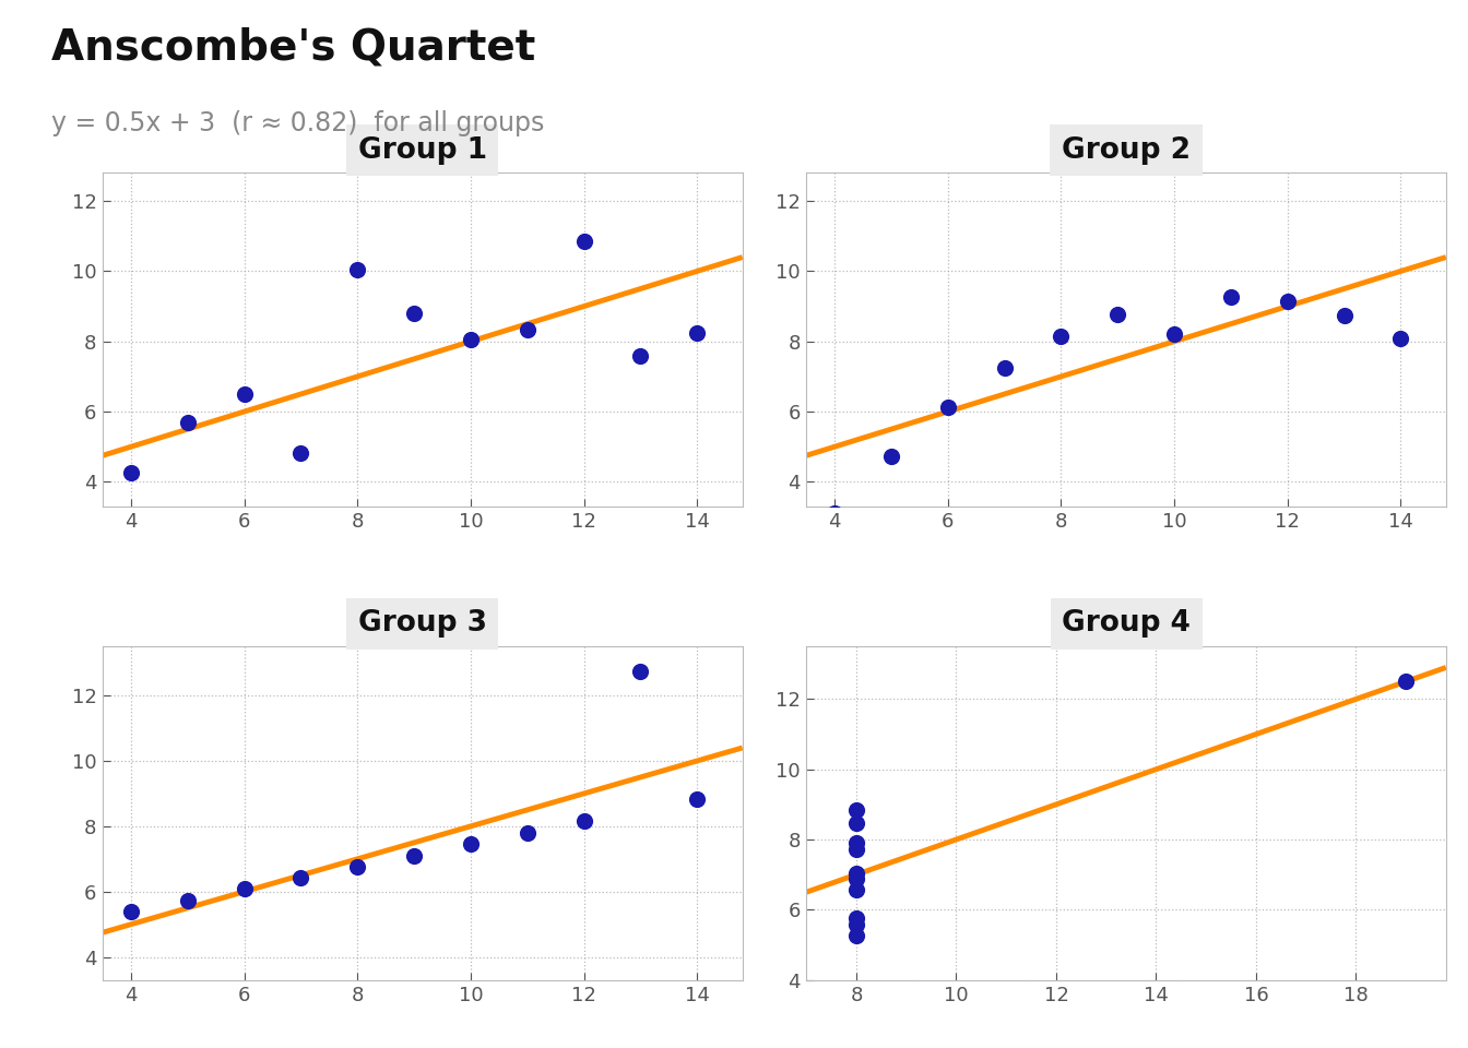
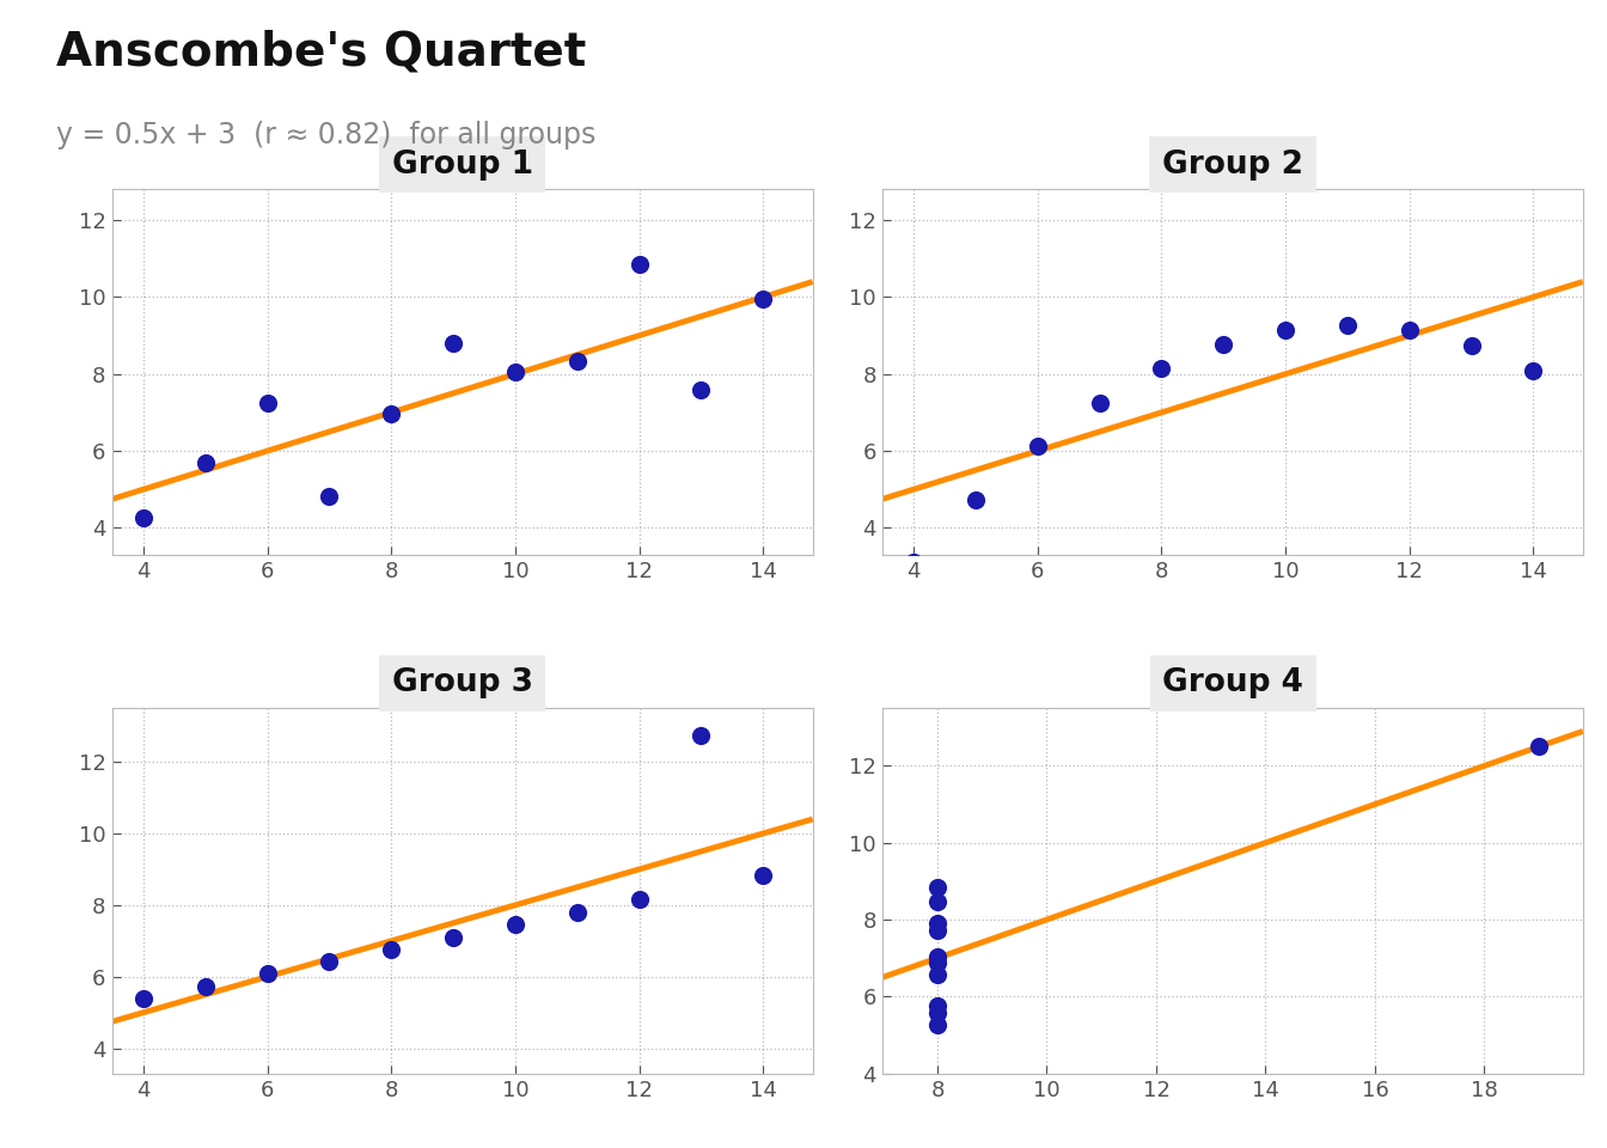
Group 1/6: 6.50 -> 7.24
Group 1/8: 10.05 -> 6.95
Group 1/14: 8.25 -> 9.96
Group 2/10: 8.20 -> 9.14
